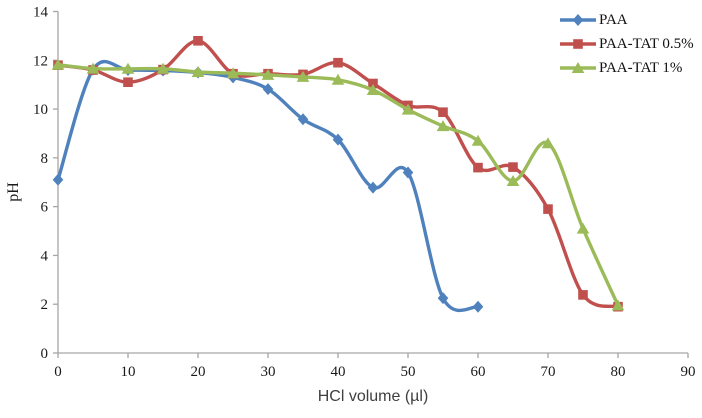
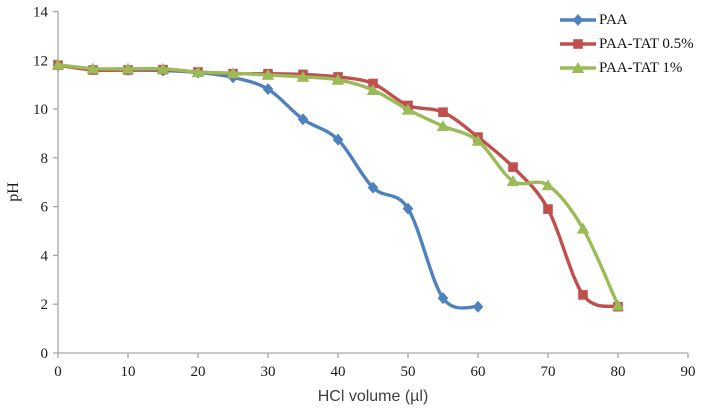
PAA/0: 7.1 -> 11.8
PAA-TAT 0.5%/10: 11.1 -> 11.6
PAA-TAT 0.5%/20: 12.8 -> 11.5
PAA-TAT 0.5%/40: 11.9 -> 11.3
PAA/50: 7.4 -> 5.9
PAA-TAT 0.5%/60: 7.6 -> 8.8
PAA-TAT 1%/70: 8.6 -> 6.9
